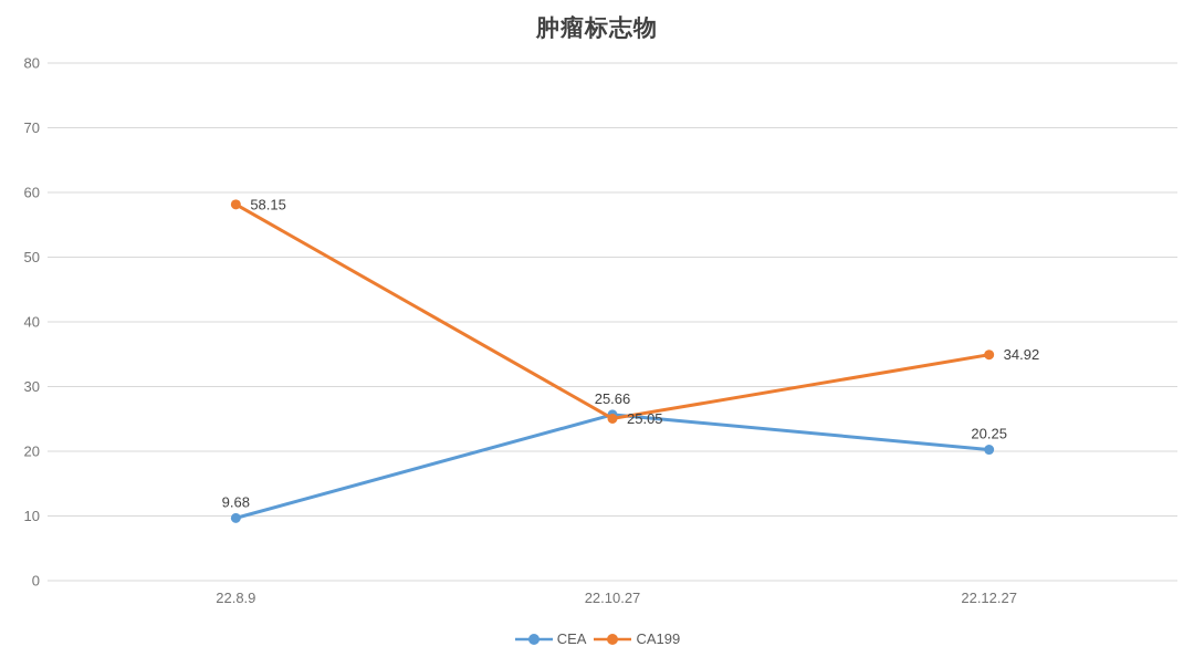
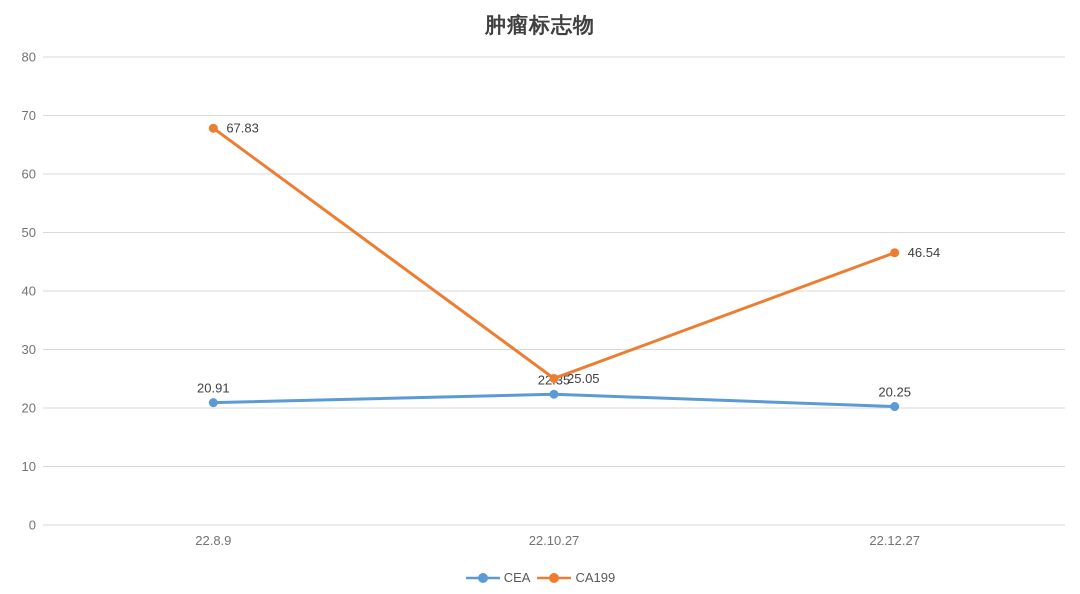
CEA/22.8.9: 9.68 -> 20.91
CA199/22.8.9: 58.15 -> 67.83
CEA/22.10.27: 25.66 -> 22.35
CA199/22.12.27: 34.92 -> 46.54
